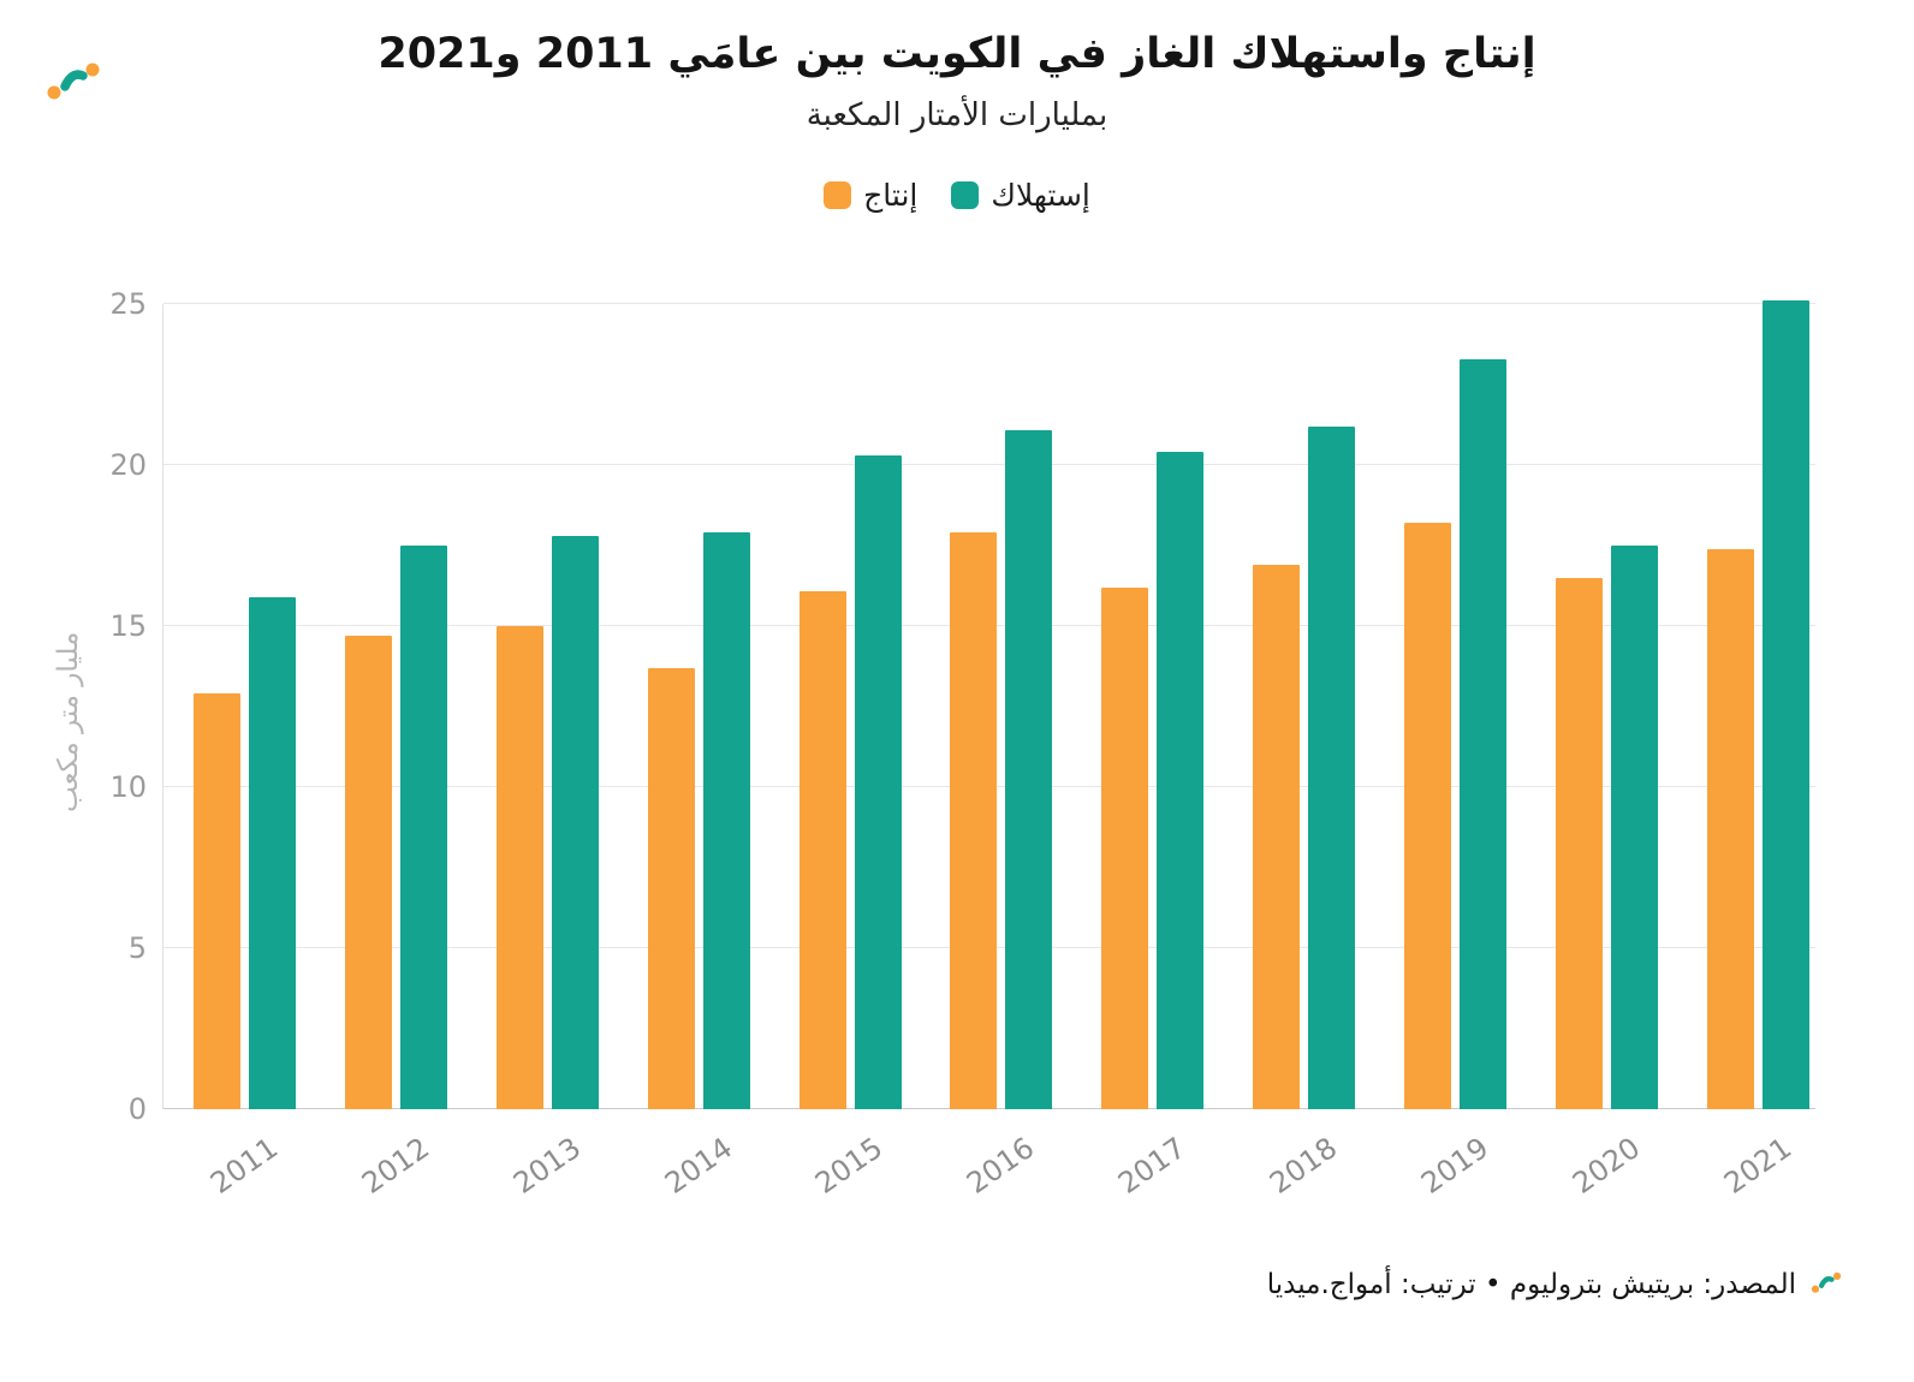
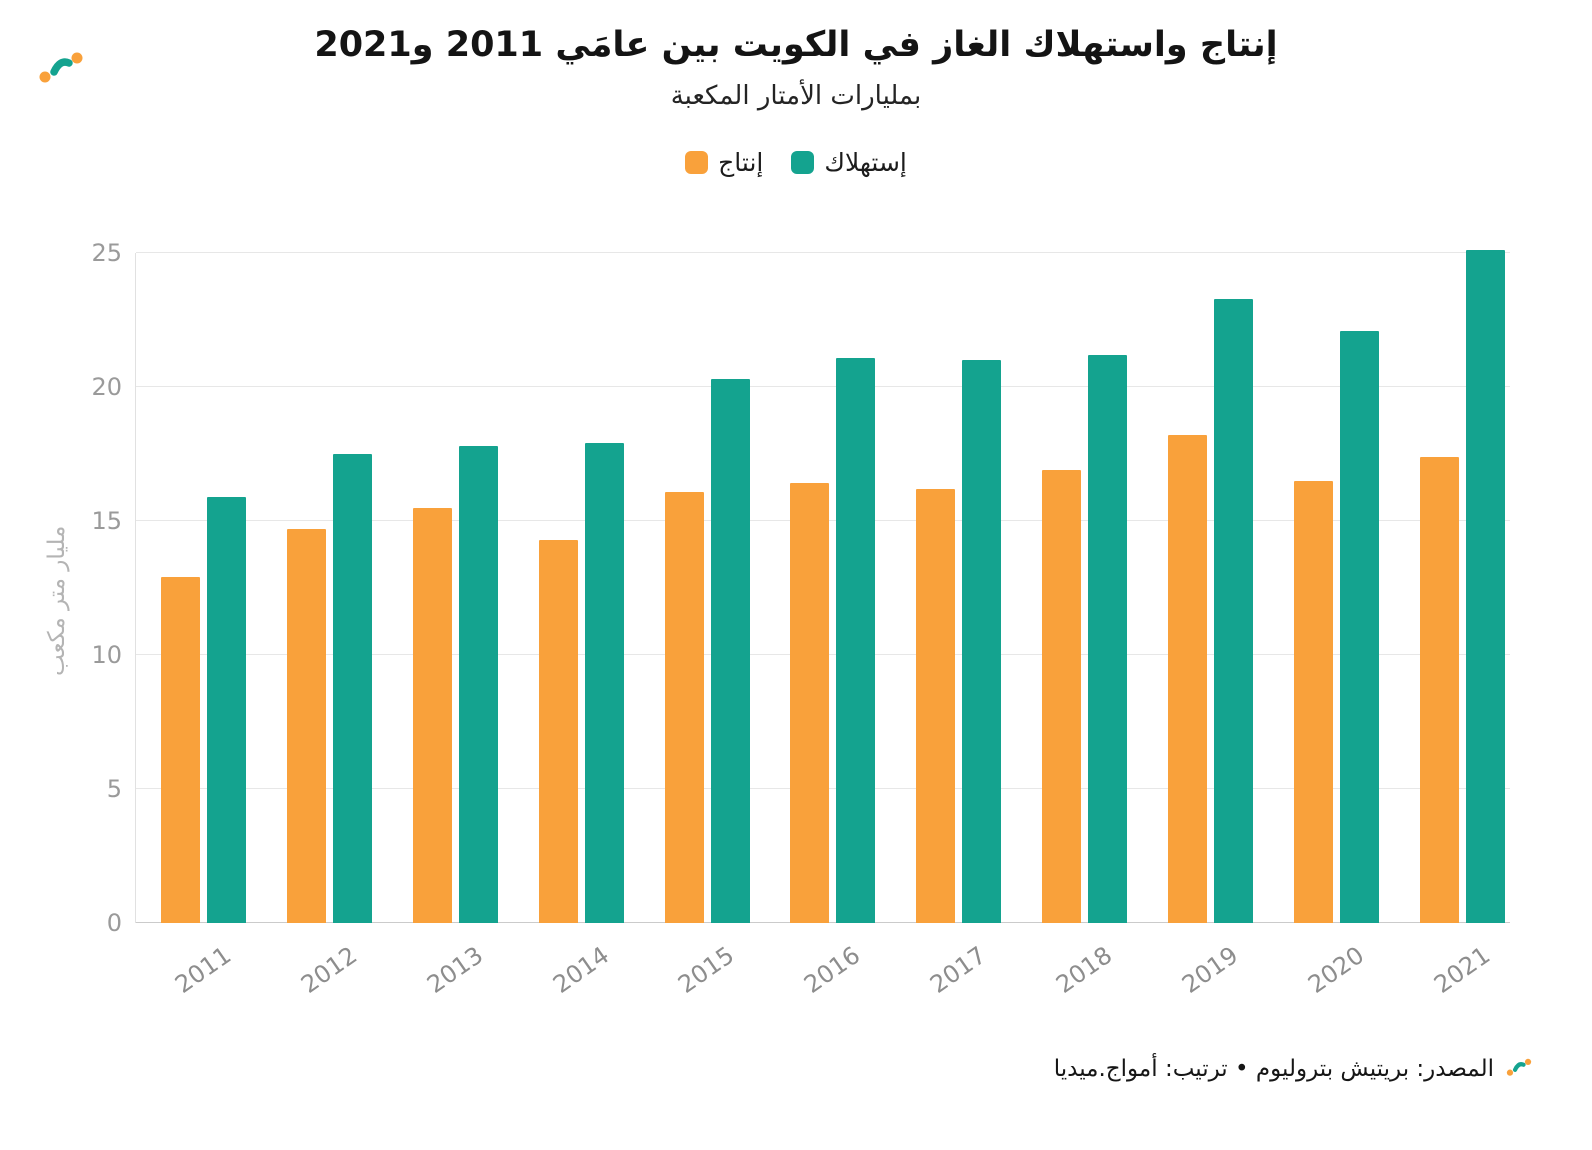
إنتاج/2013: 15.0 -> 15.5
إنتاج/2014: 13.7 -> 14.3
إنتاج/2016: 17.9 -> 16.4
إستهلاك/2017: 20.4 -> 21.0
إستهلاك/2020: 17.5 -> 22.1
